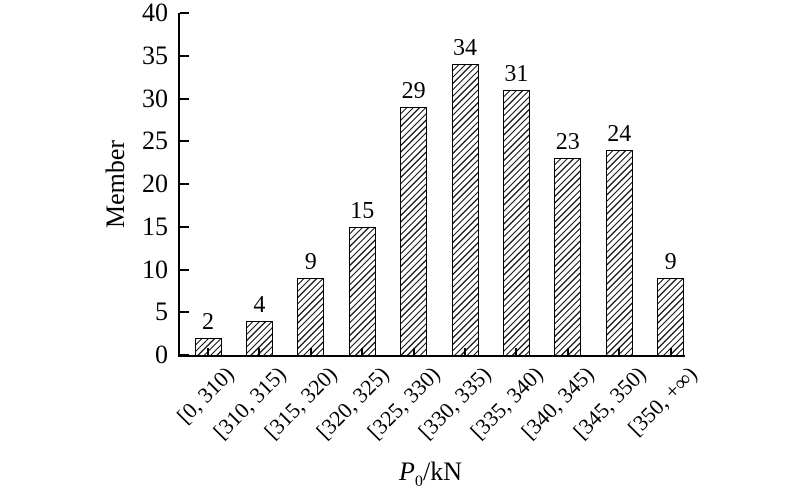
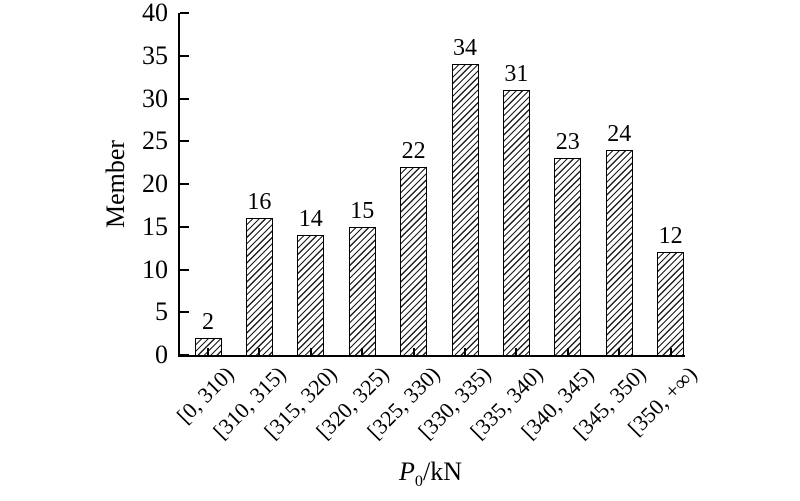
[310, 315): 4 -> 16
[315, 320): 9 -> 14
[325, 330): 29 -> 22
[350, +∞): 9 -> 12
